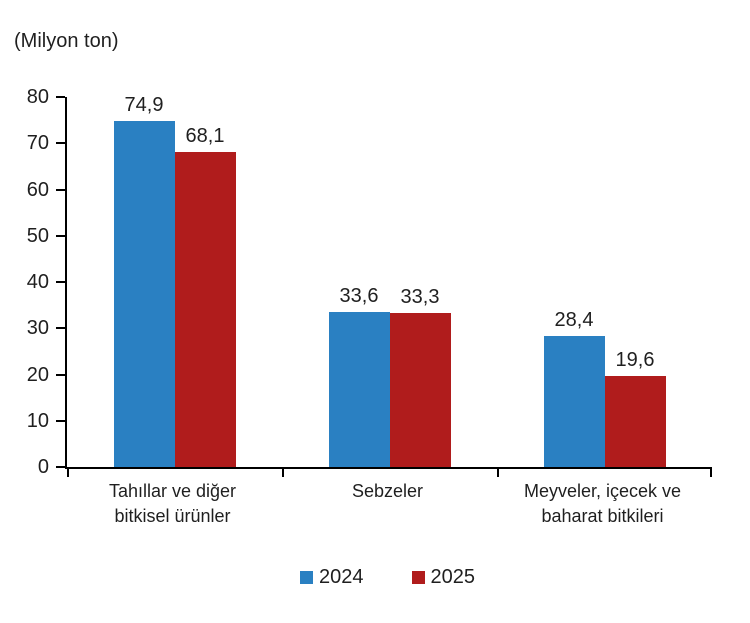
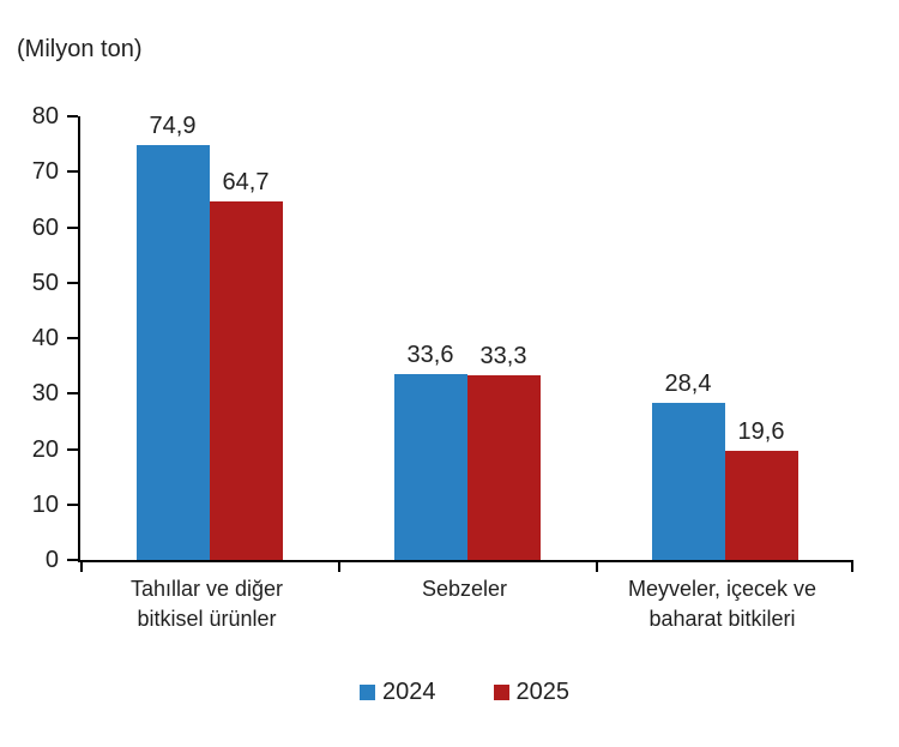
2025/Tahıllar ve diğer bitkisel ürünler: 68,1 -> 64,7
